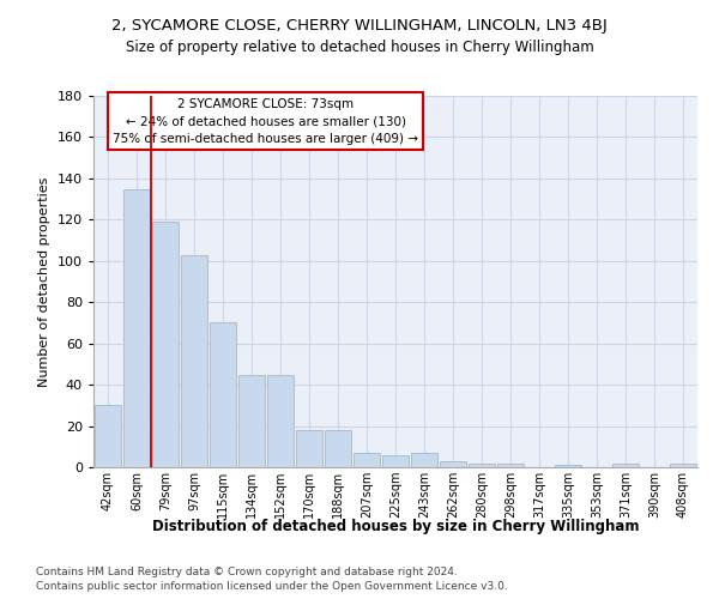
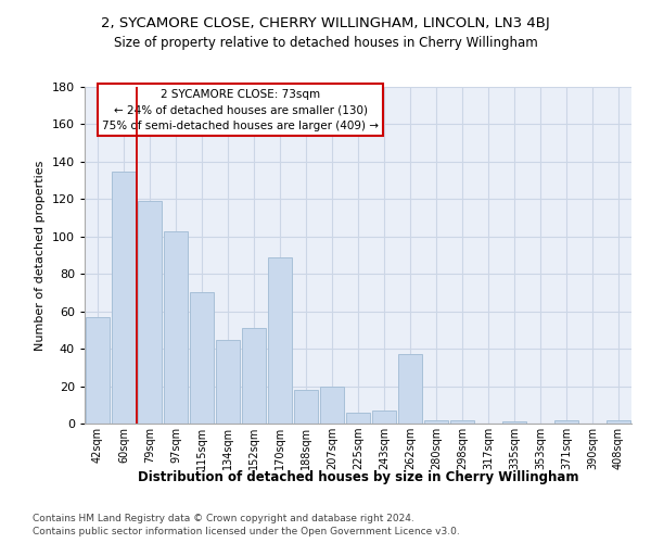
42sqm: 30 -> 57
152sqm: 45 -> 51
170sqm: 18 -> 89
207sqm: 7 -> 20
262sqm: 3 -> 37
